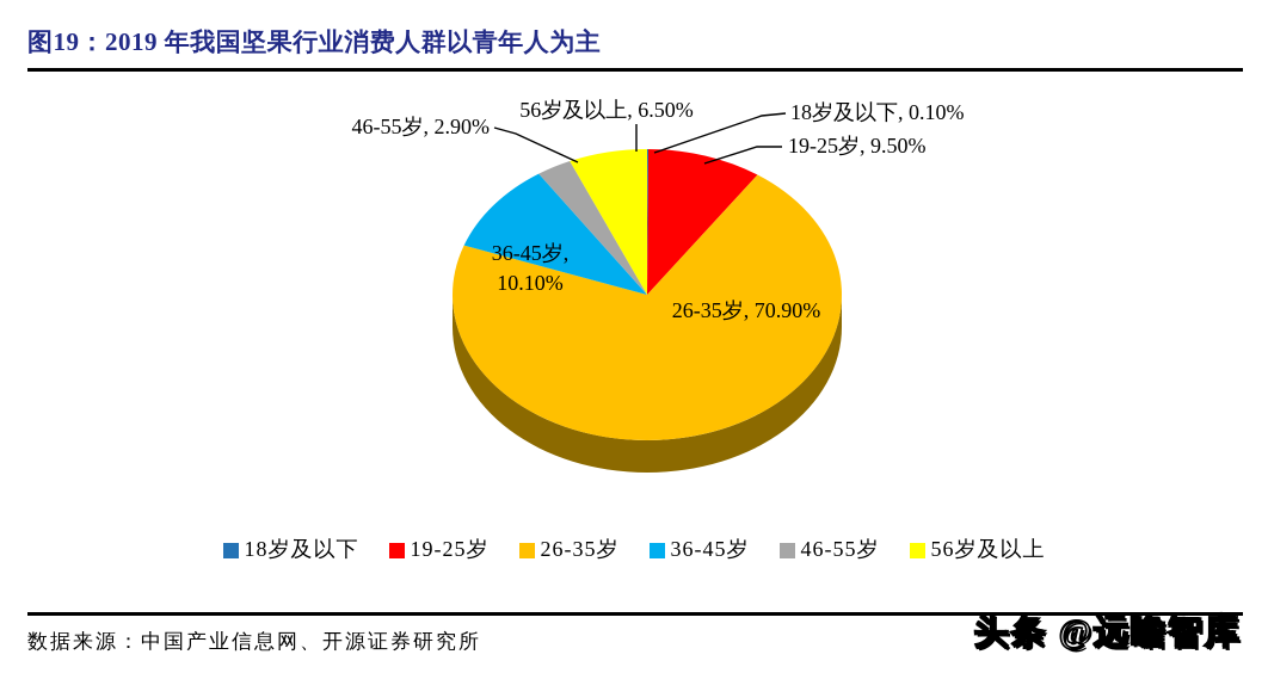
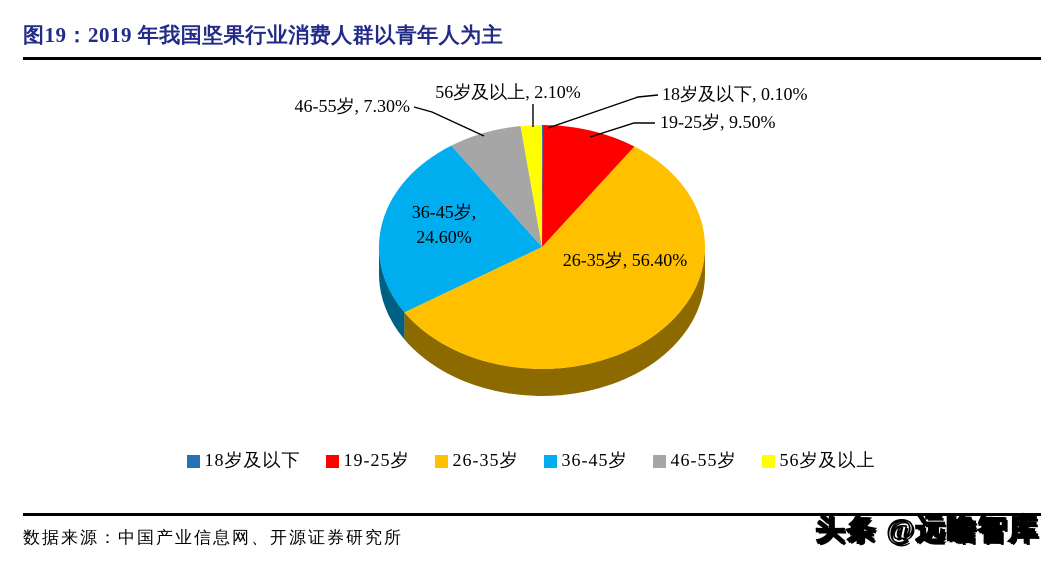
26-35岁: 70.90% -> 56.40%
36-45岁: 10.10% -> 24.60%
46-55岁: 2.90% -> 7.30%
56岁及以上: 6.50% -> 2.10%
